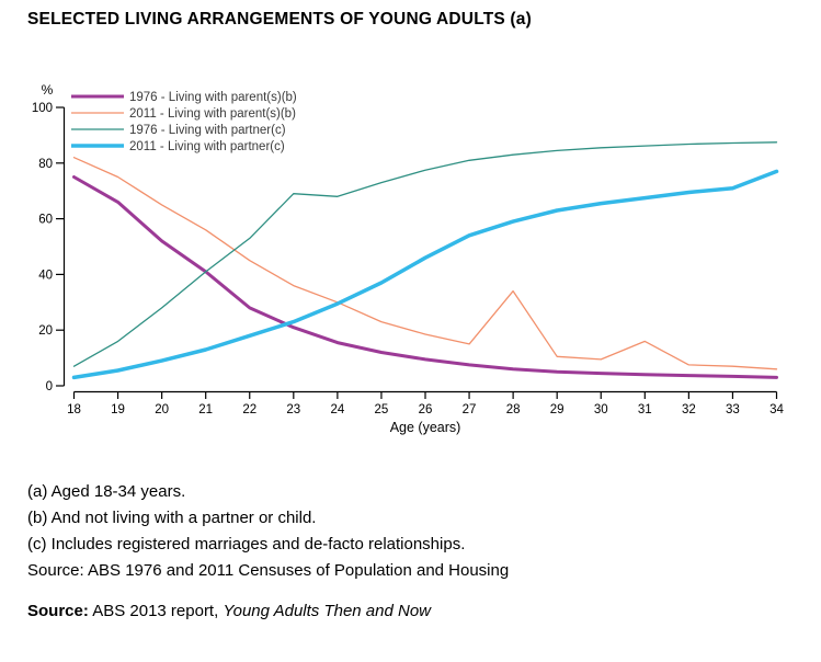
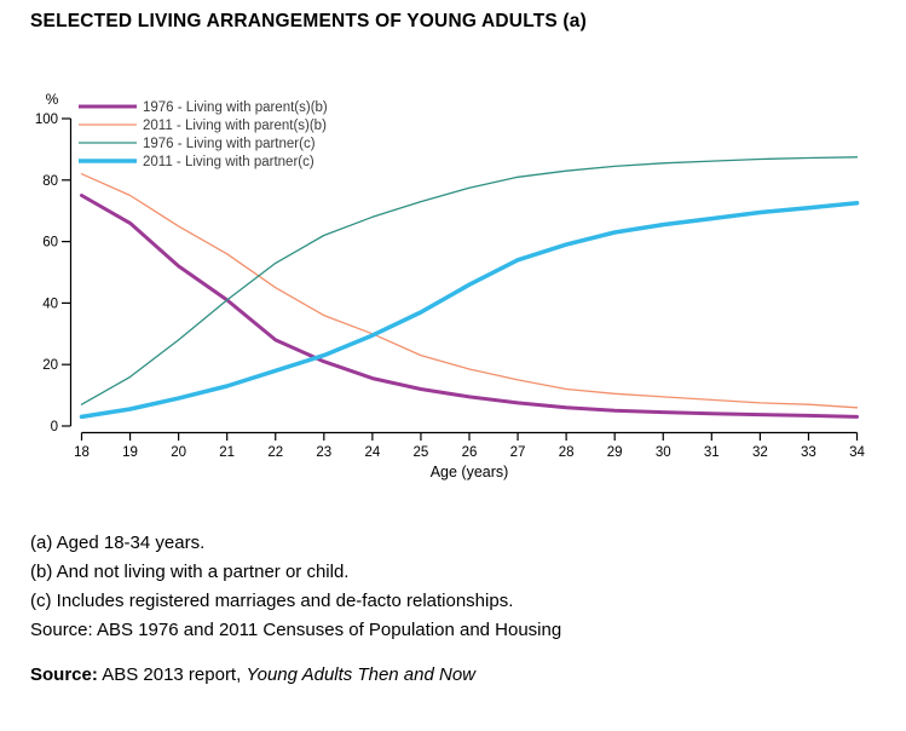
1976 - Living with partner(c)/23: 69 -> 62
2011 - Living with parent(s)(b)/28: 34 -> 12
2011 - Living with parent(s)(b)/31: 16 -> 8
2011 - Living with partner(c)/34: 77 -> 72
